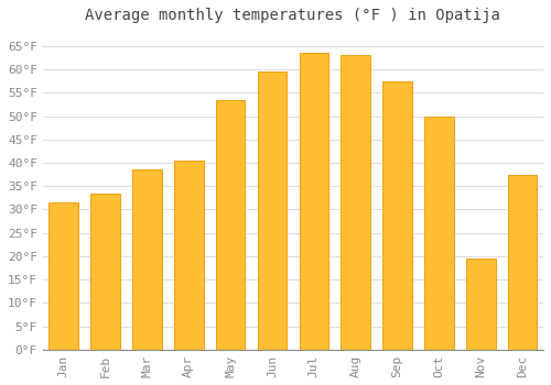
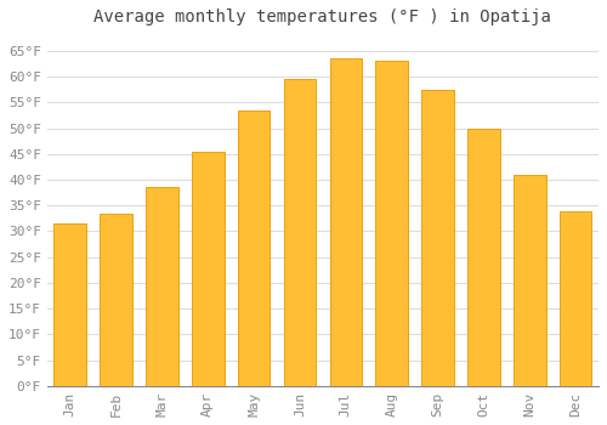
Apr: 40.5°F -> 45.5°F
Nov: 19.5°F -> 41.0°F
Dec: 37.5°F -> 34.0°F
